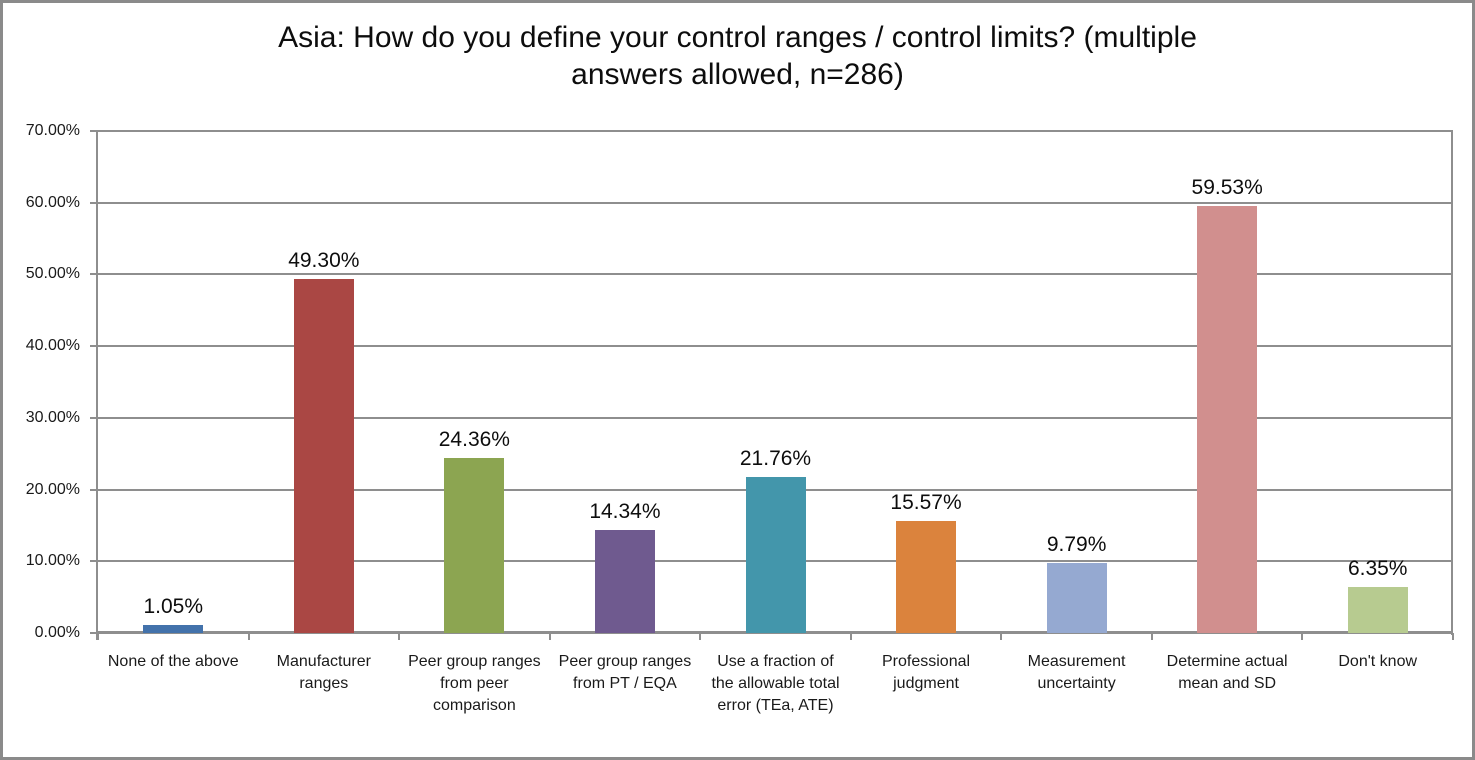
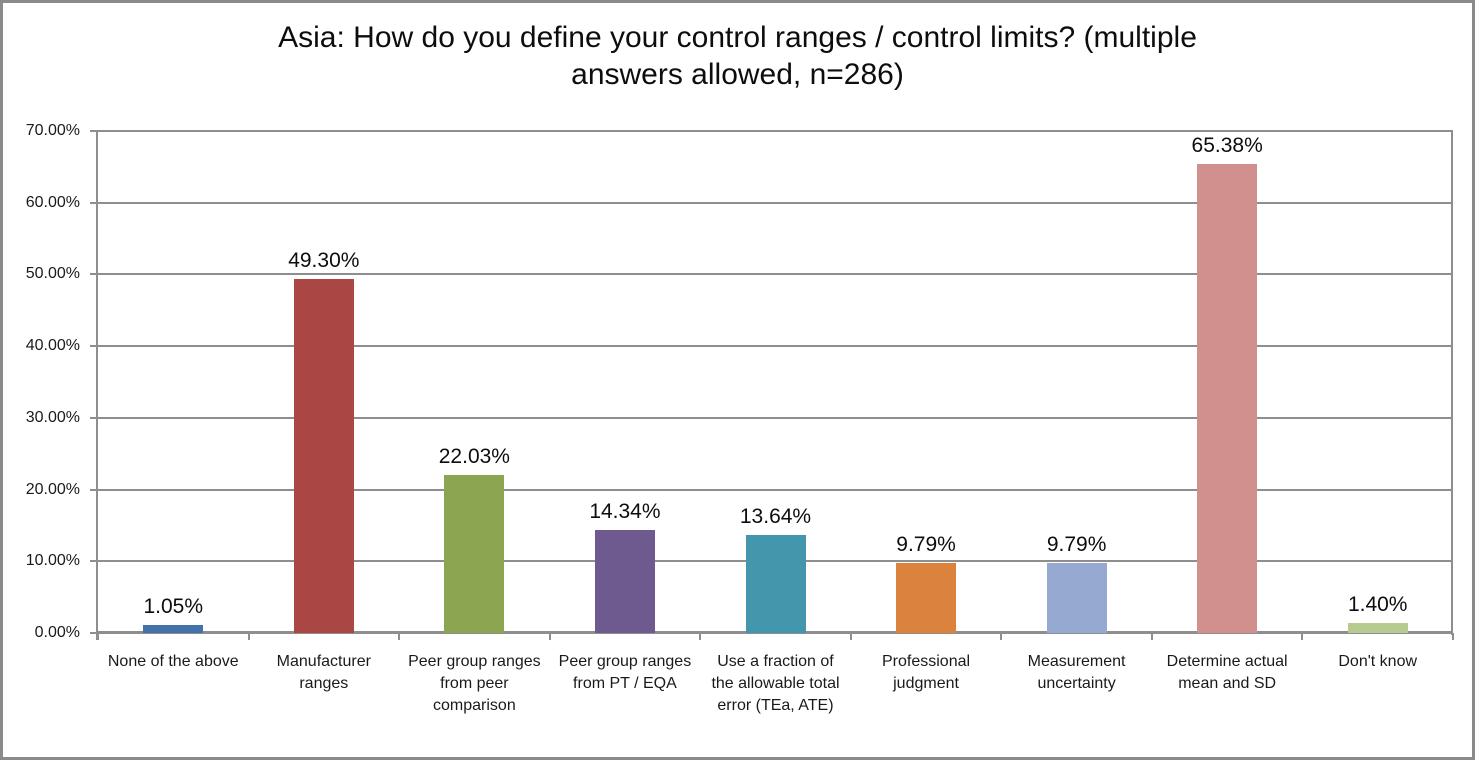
Peer group ranges from peer comparison: 24.36% -> 22.03%
Use a fraction of the allowable total error (TEa, ATE): 21.76% -> 13.64%
Professional judgment: 15.57% -> 9.79%
Determine actual mean and SD: 59.53% -> 65.38%
Don't know: 6.35% -> 1.40%
